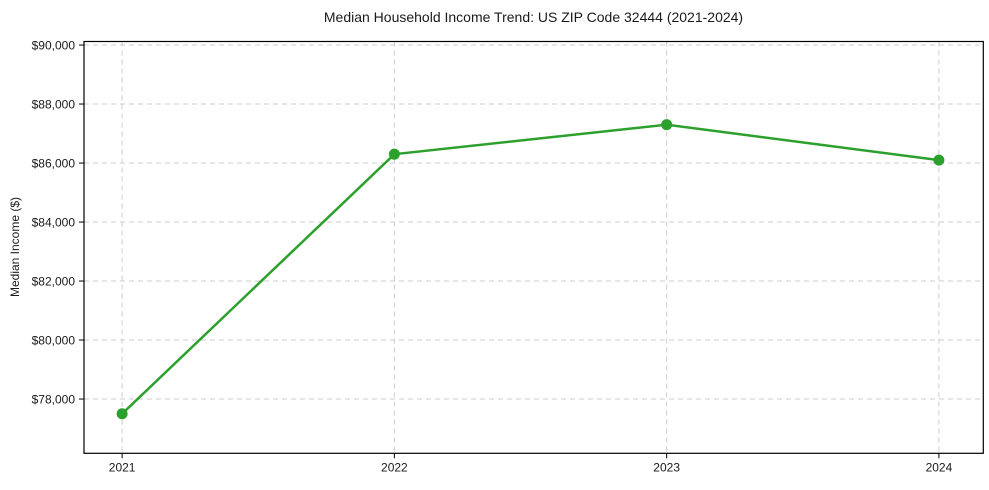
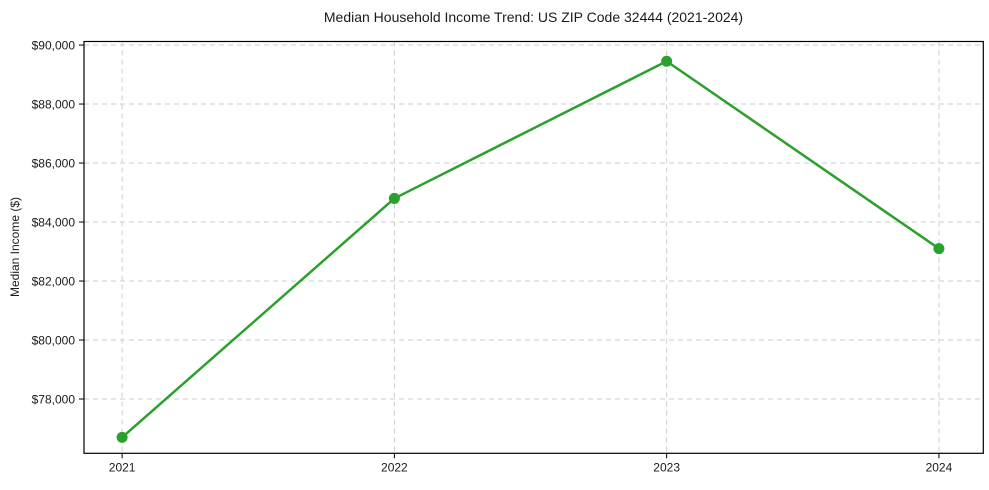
2021: $77500 -> $76700
2022: $86300 -> $84800
2023: $87300 -> $89400
2024: $86100 -> $83100
